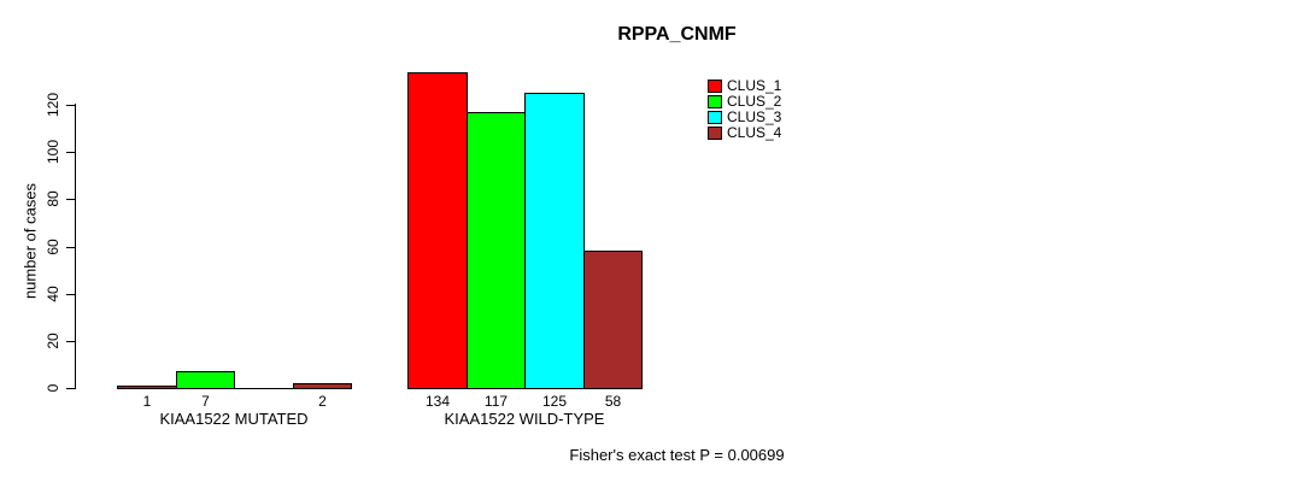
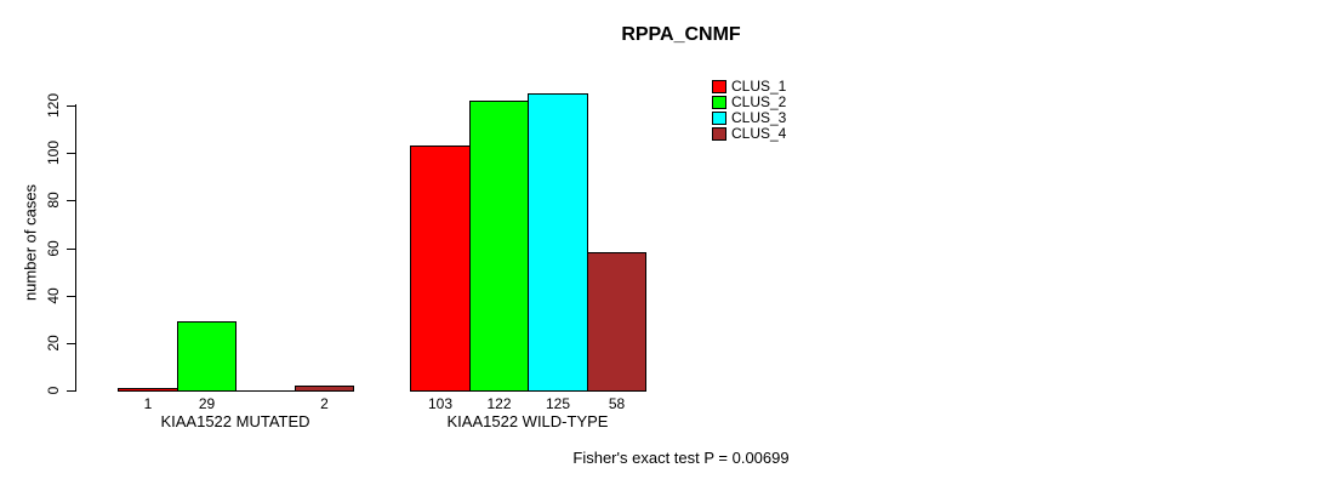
CLUS_2/KIAA1522 MUTATED: 7 -> 29
CLUS_1/KIAA1522 WILD-TYPE: 134 -> 103
CLUS_2/KIAA1522 WILD-TYPE: 117 -> 122
